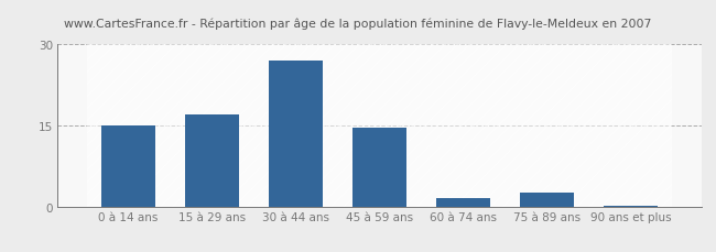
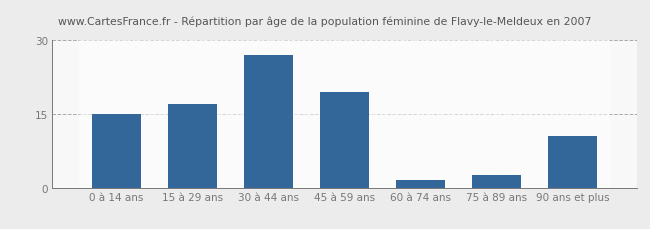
45 à 59 ans: 14.5 -> 19.5
90 ans et plus: 0.2 -> 10.5
